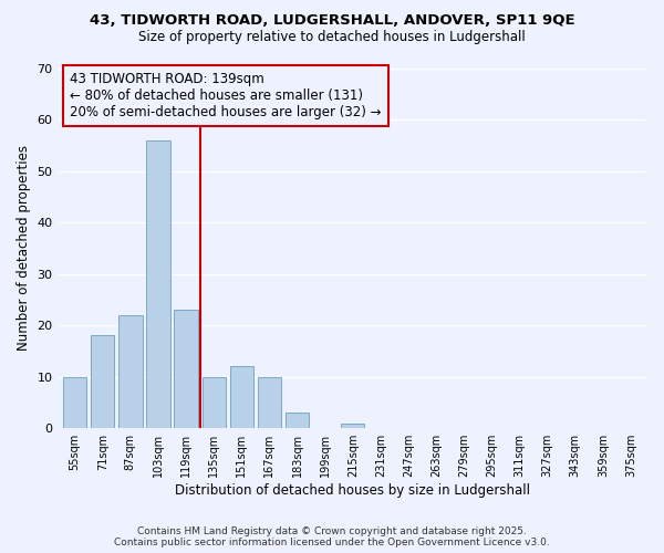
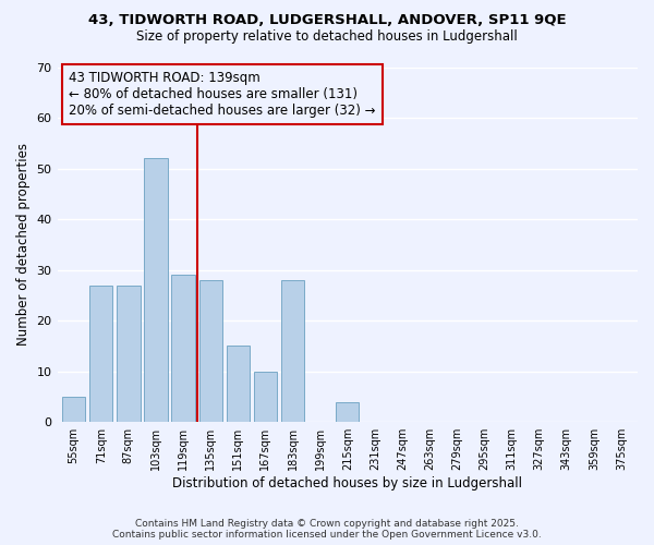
55sqm: 10 -> 5
71sqm: 18 -> 27
87sqm: 22 -> 27
103sqm: 56 -> 52
119sqm: 23 -> 29
135sqm: 10 -> 28
151sqm: 12 -> 15
183sqm: 3 -> 28
215sqm: 1 -> 4
